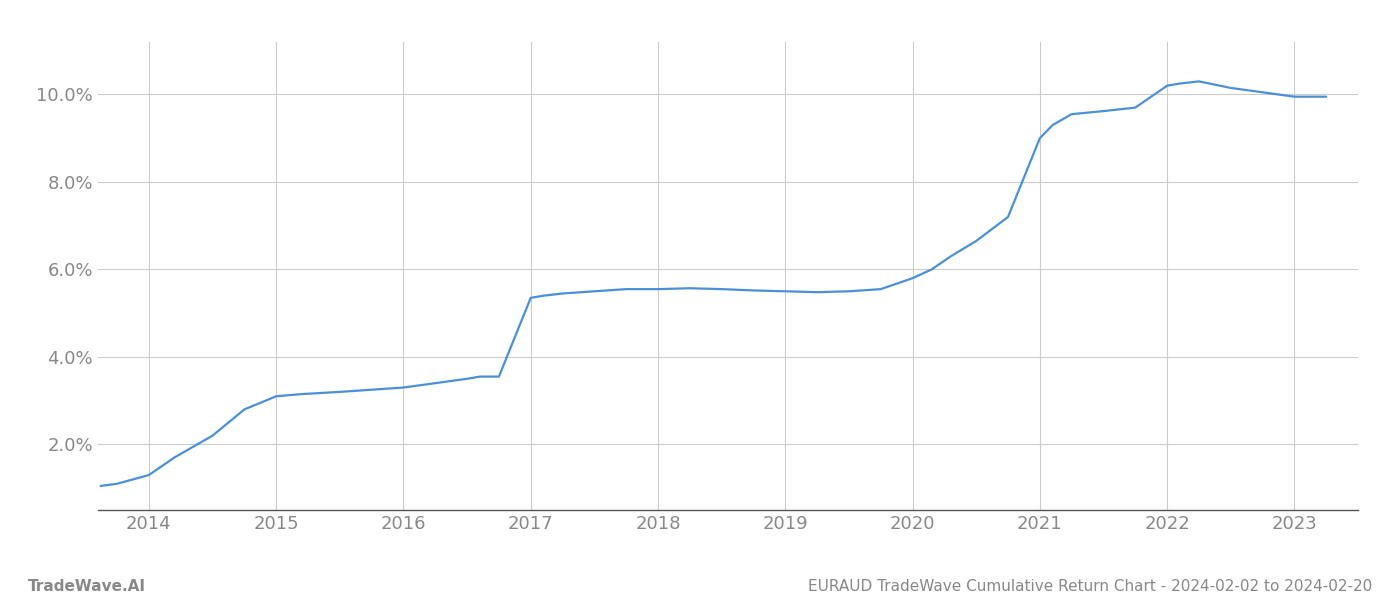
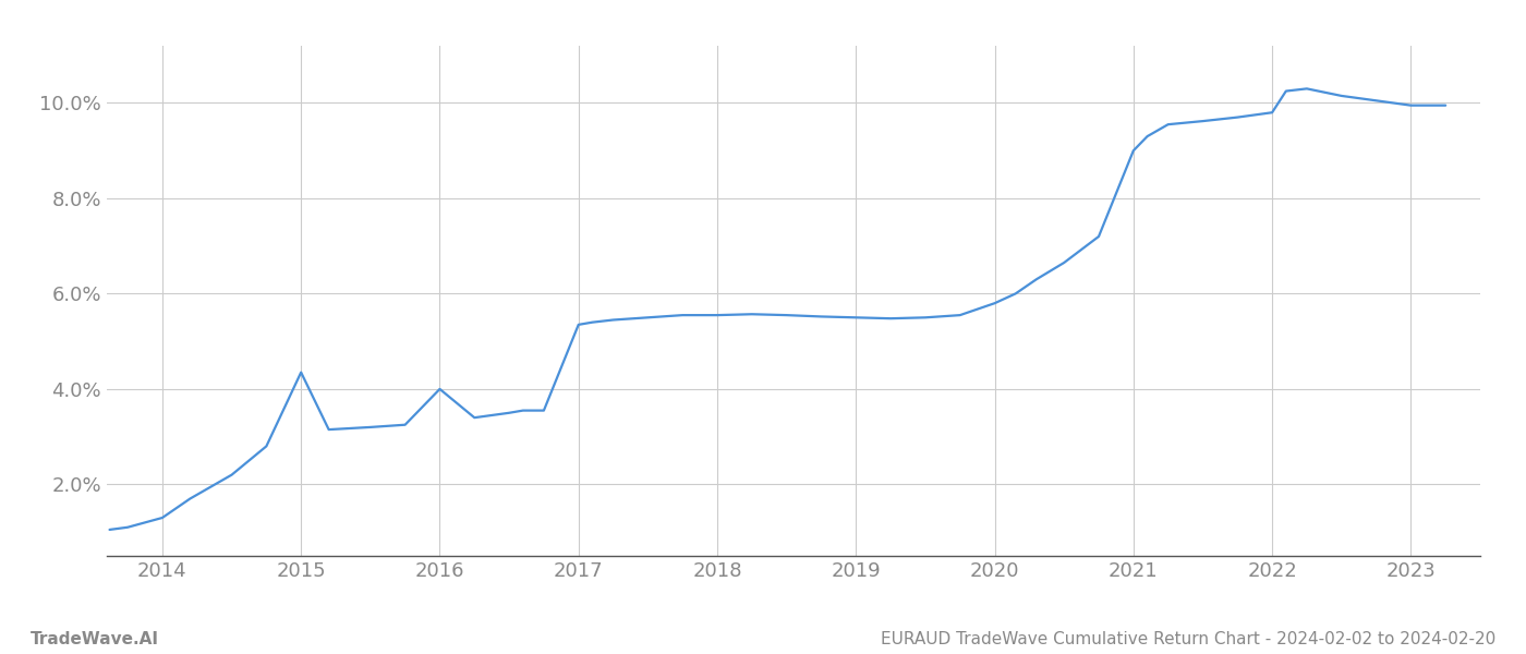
2015: 3.10% -> 4.35%
2016: 3.30% -> 4.00%
2022: 10.20% -> 9.80%
